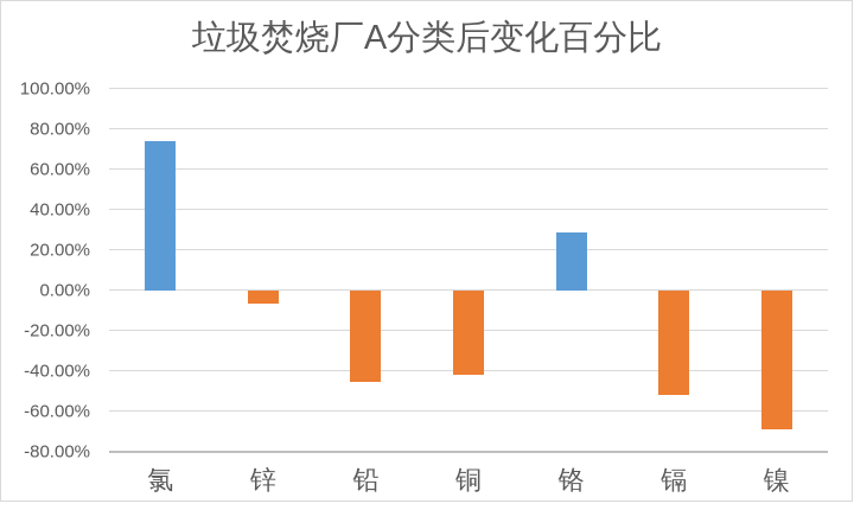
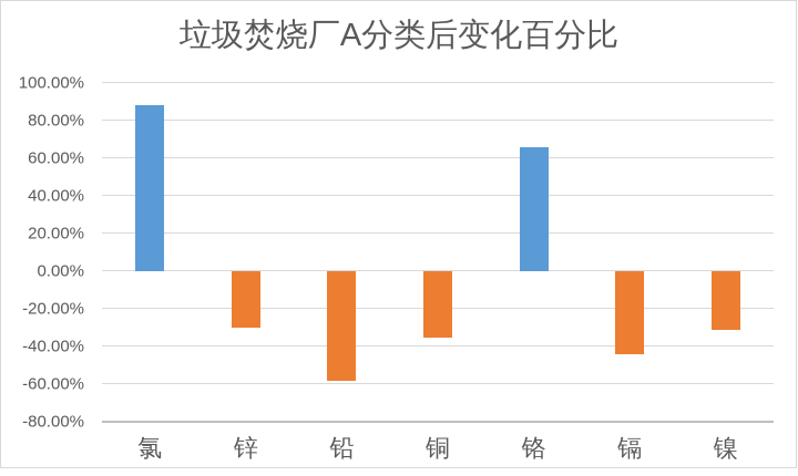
氯: 74% -> 88%
锌: -6% -> -30%
铅: -45% -> -58%
铜: -42% -> -35%
铬: 29% -> 66%
镉: -52% -> -44%
镍: -69% -> -31%
